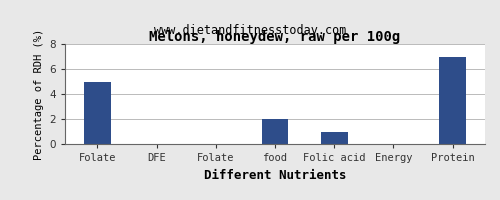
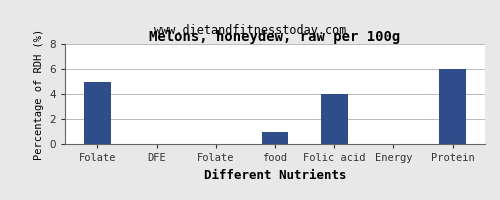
food: 2 -> 1
Folic acid: 1 -> 4
Protein: 7 -> 6
